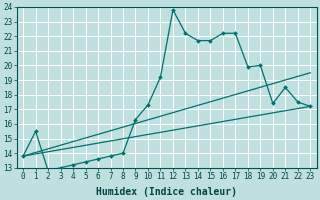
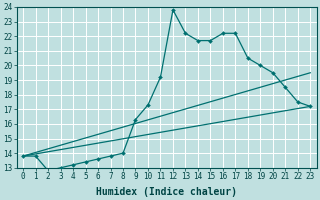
1: 15.5 -> 13.8
18: 19.9 -> 20.5
20: 17.4 -> 19.5
